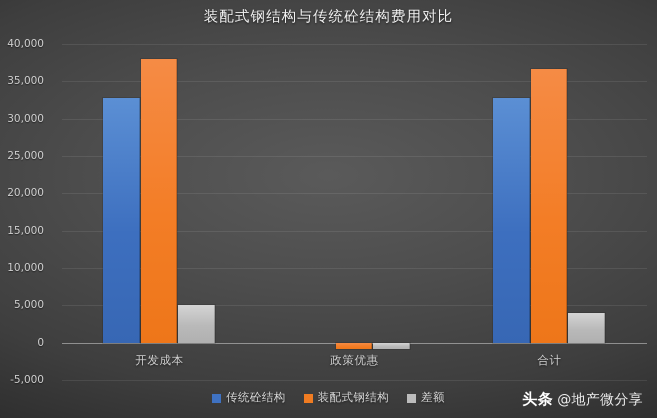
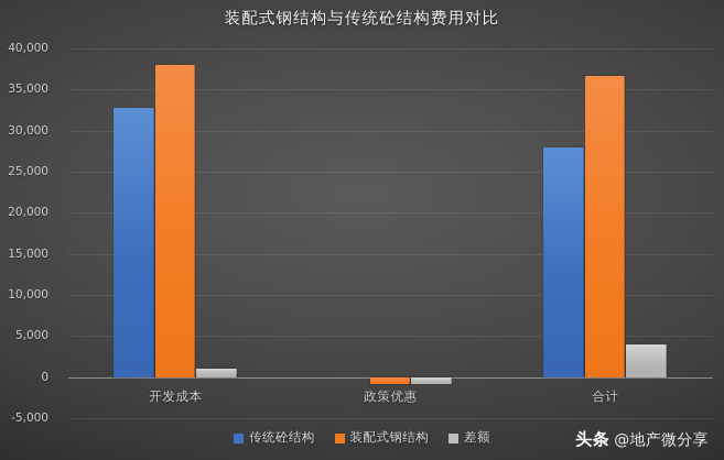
差额/开发成本: 5000 -> 1000
传统砼结构/合计: 33000 -> 28000
